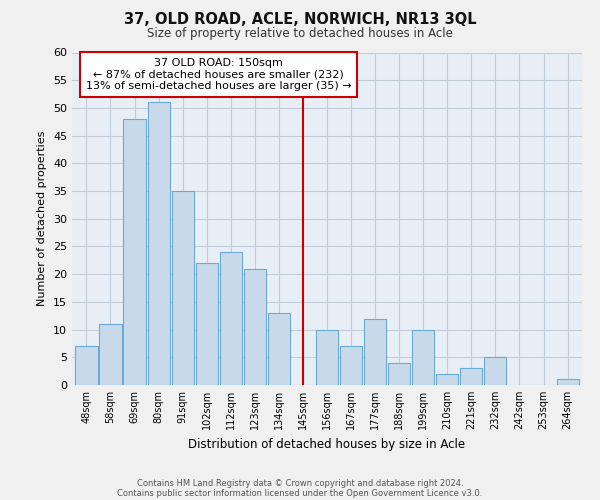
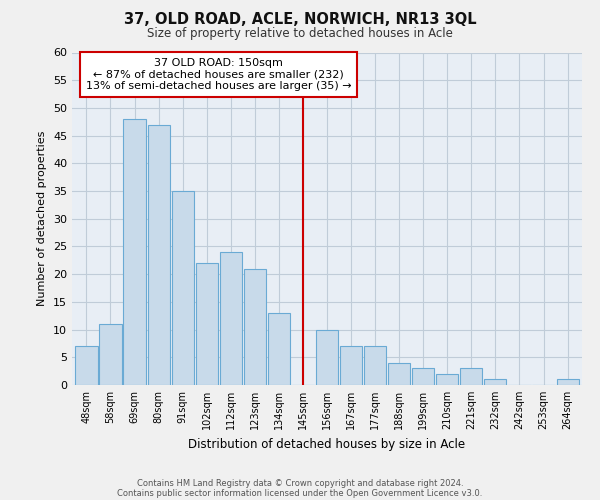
80sqm: 51 -> 47
177sqm: 12 -> 7
199sqm: 10 -> 3
232sqm: 5 -> 1
